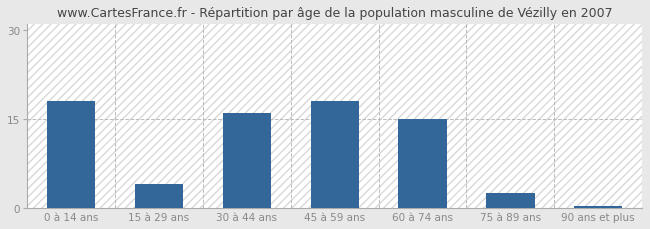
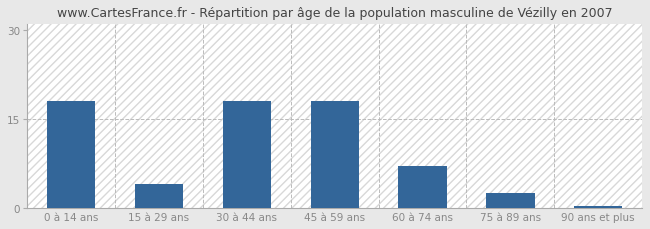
30 à 44 ans: 16.0 -> 18.0
60 à 74 ans: 15.0 -> 7.0
